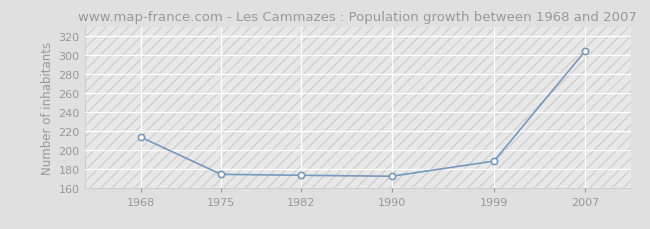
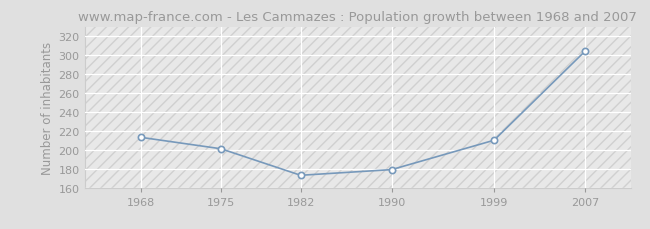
1975: 174 -> 201
1990: 172 -> 179
1999: 188 -> 210
